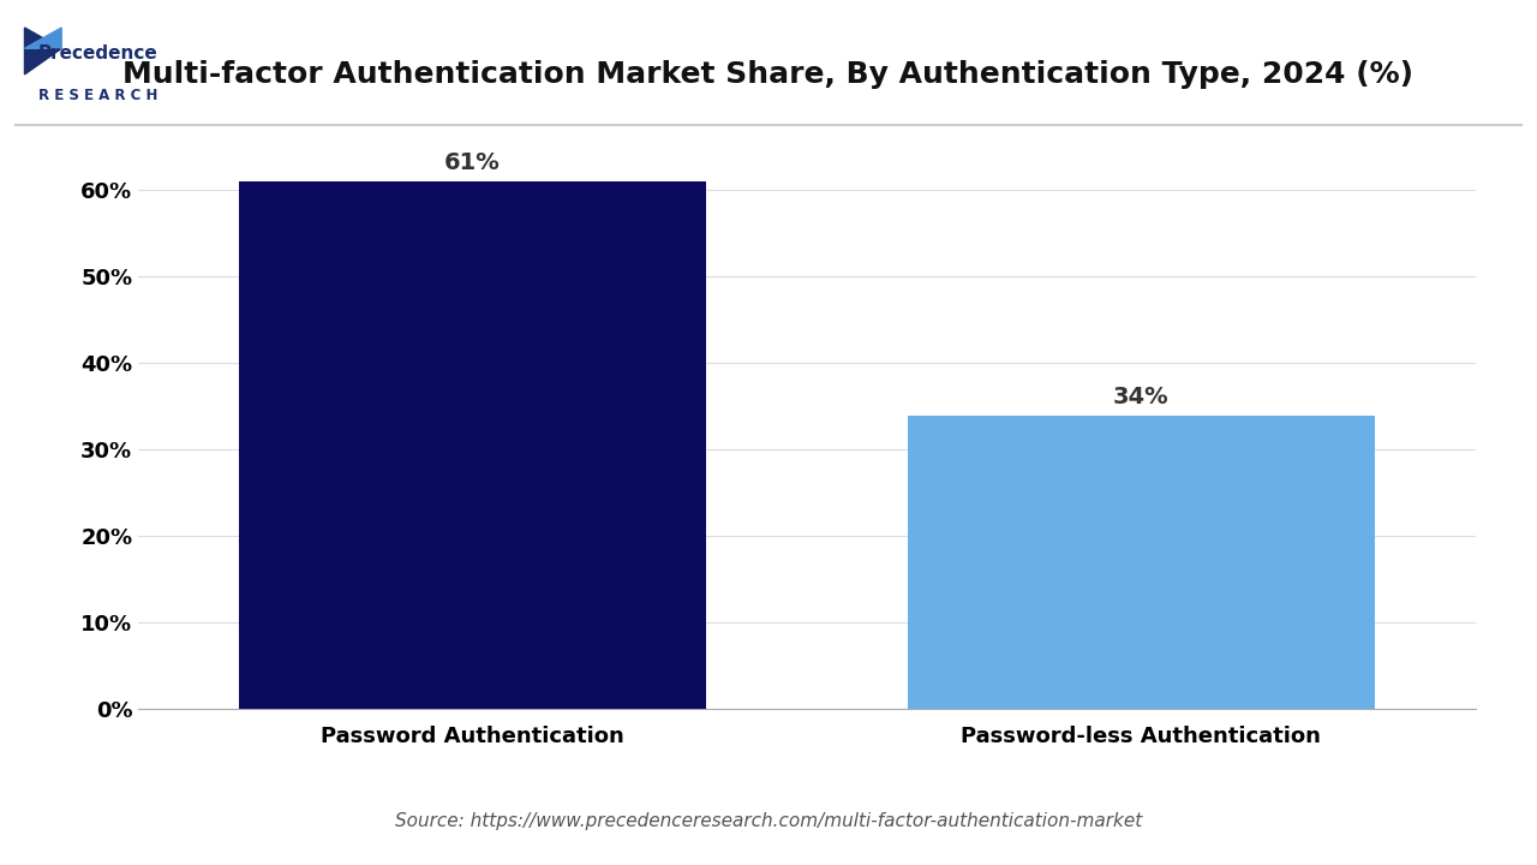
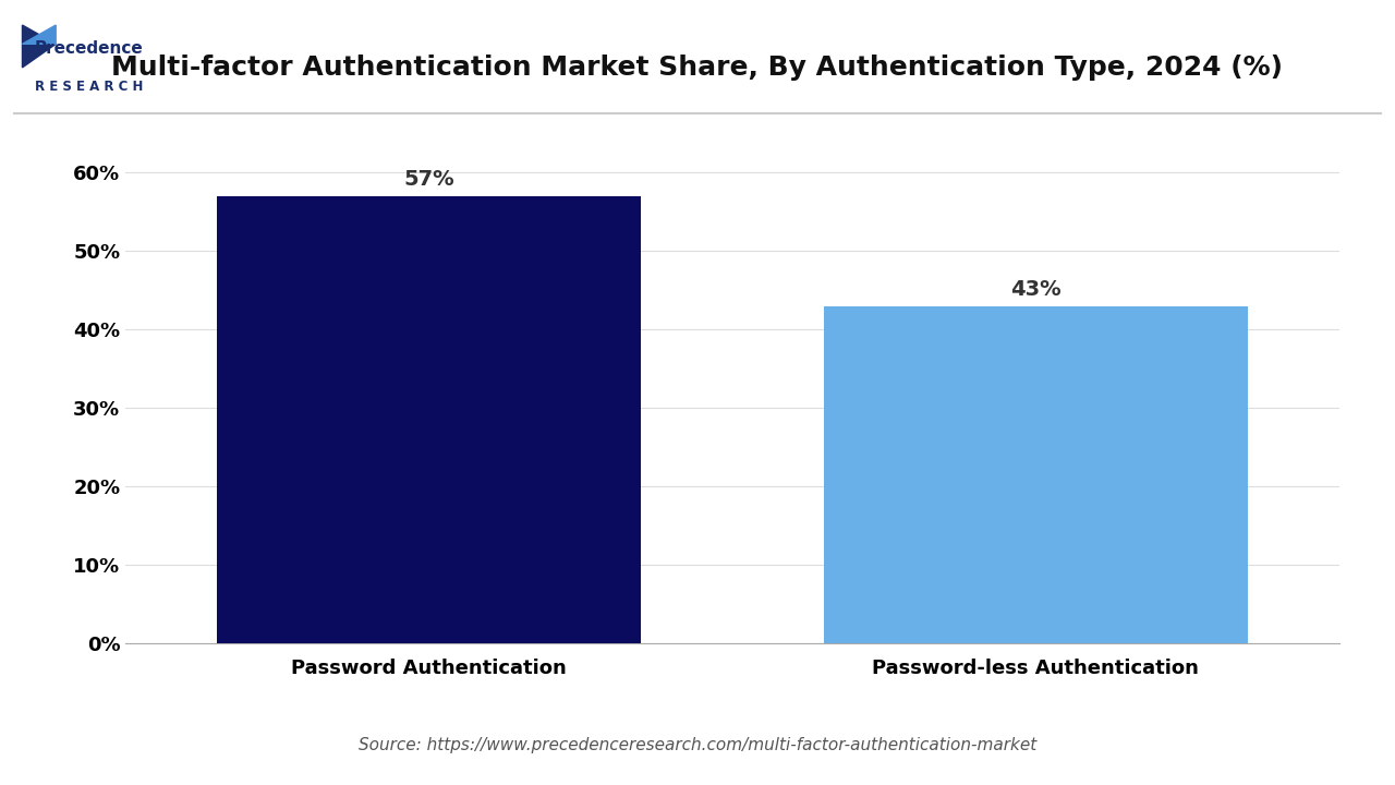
Password Authentication: 61% -> 57%
Password-less Authentication: 34% -> 43%
